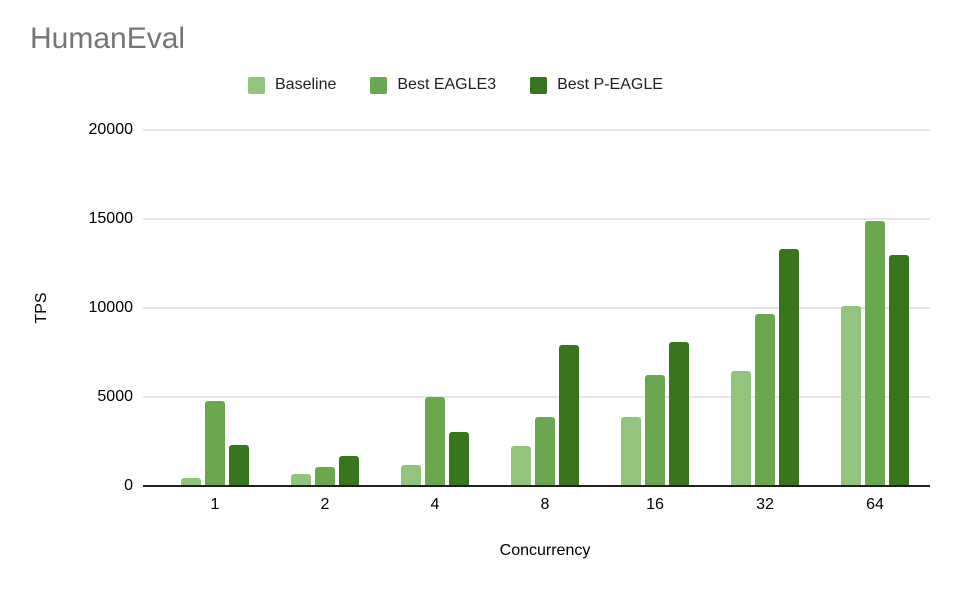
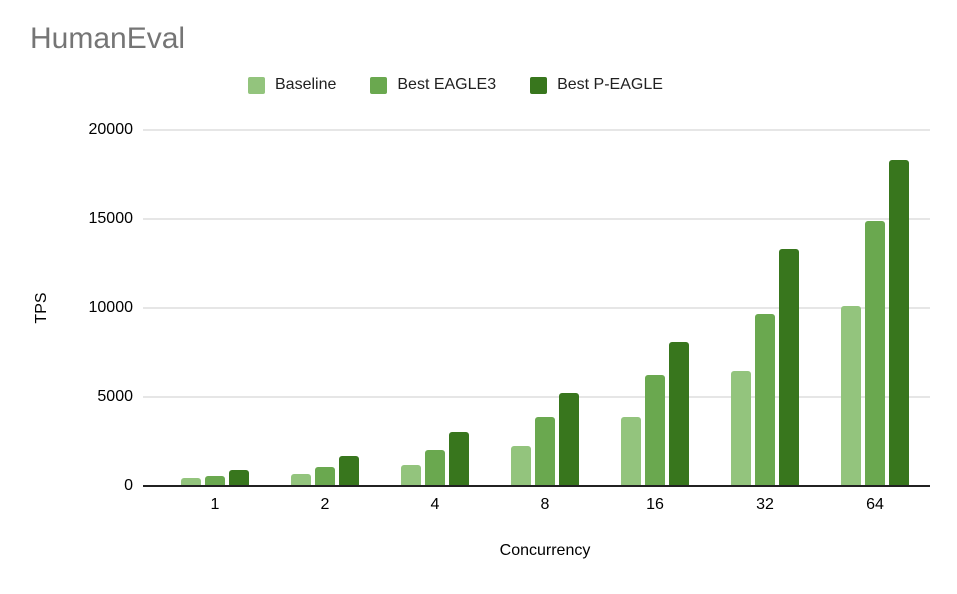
Best EAGLE3/1: 4800 -> 600
Best P-EAGLE/1: 2300 -> 900
Best EAGLE3/4: 5000 -> 2000
Best P-EAGLE/8: 7900 -> 5200
Best P-EAGLE/64: 13000 -> 18300
